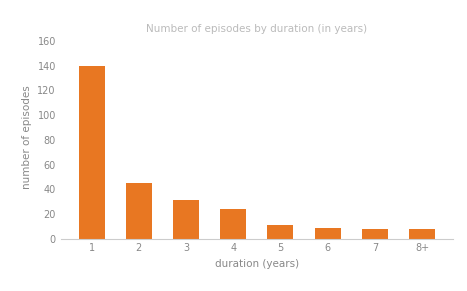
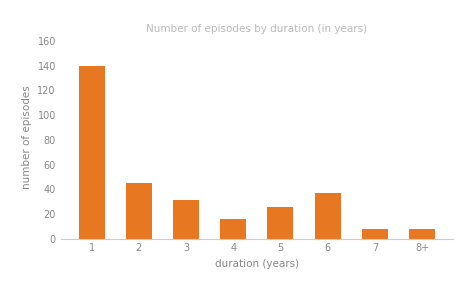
4: 24 -> 16
5: 11 -> 26
6: 9 -> 37
